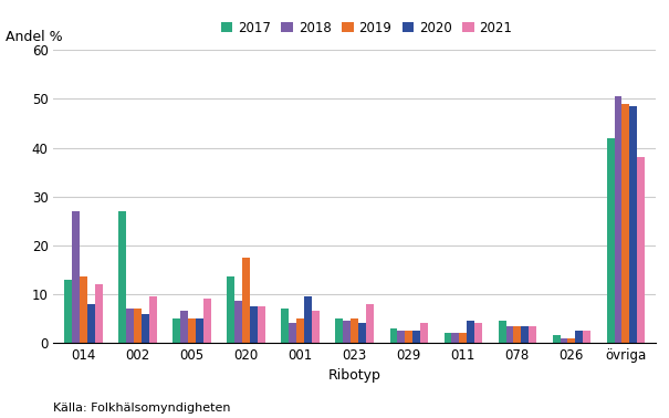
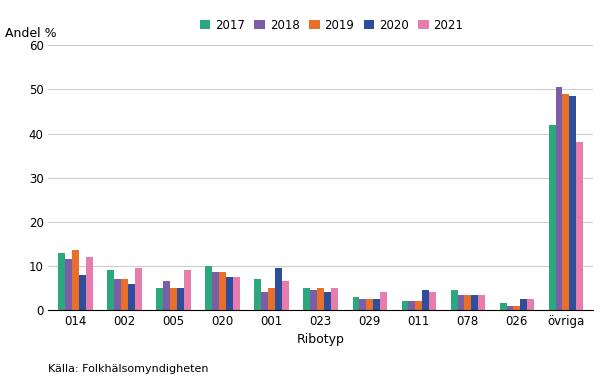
2018/014: 27.0 -> 11.5
2017/002: 27.0 -> 9.0
2017/020: 13.5 -> 10.0
2019/020: 17.5 -> 8.5
2021/023: 8.0 -> 5.0
